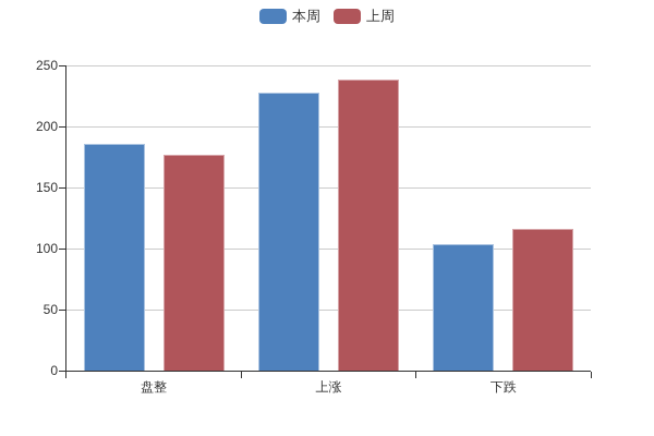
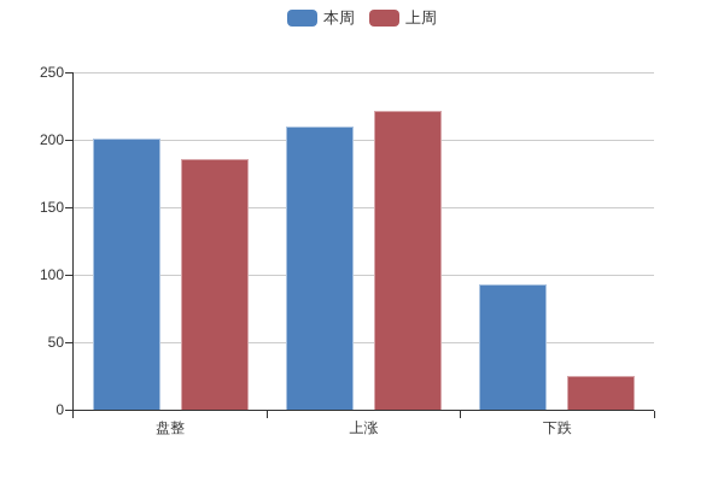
本周/盘整: 186 -> 201
上周/盘整: 177 -> 186
本周/上涨: 228 -> 210
上周/上涨: 238 -> 221
本周/下跌: 104 -> 93
上周/下跌: 116 -> 25
